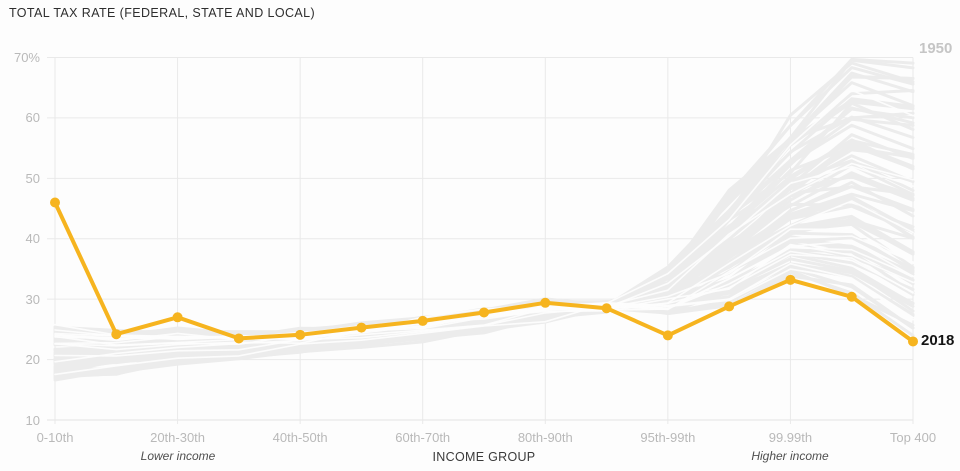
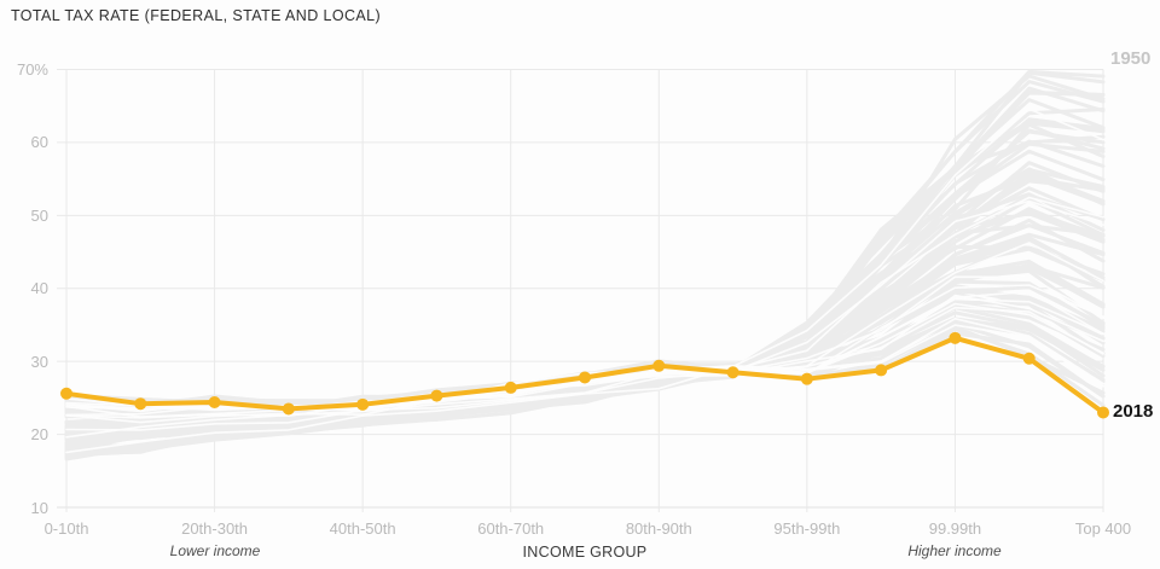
0-10th: 46% -> 26%
20th-30th: 27% -> 24%
95th-99th: 24% -> 28%
